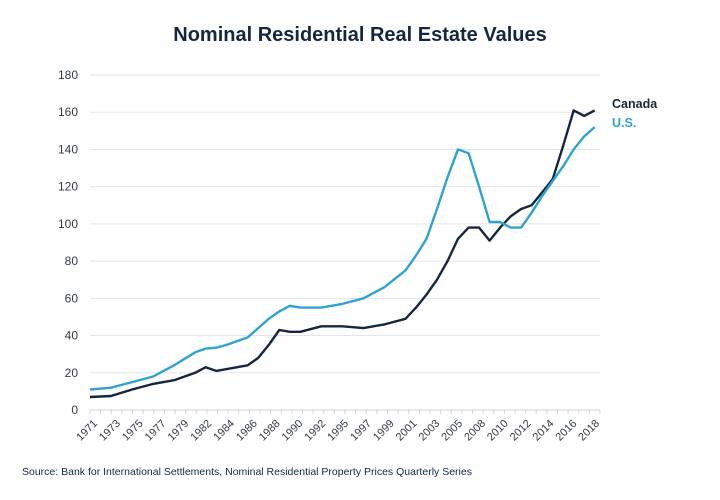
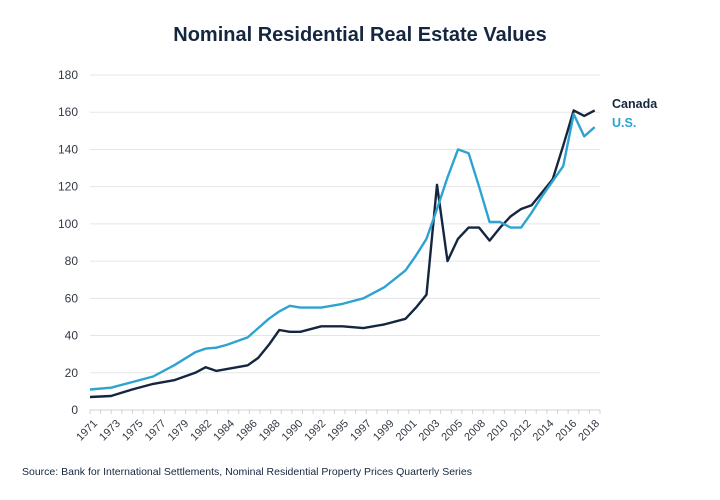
Canada/2003: 70 -> 121
U.S./2016: 140 -> 159
